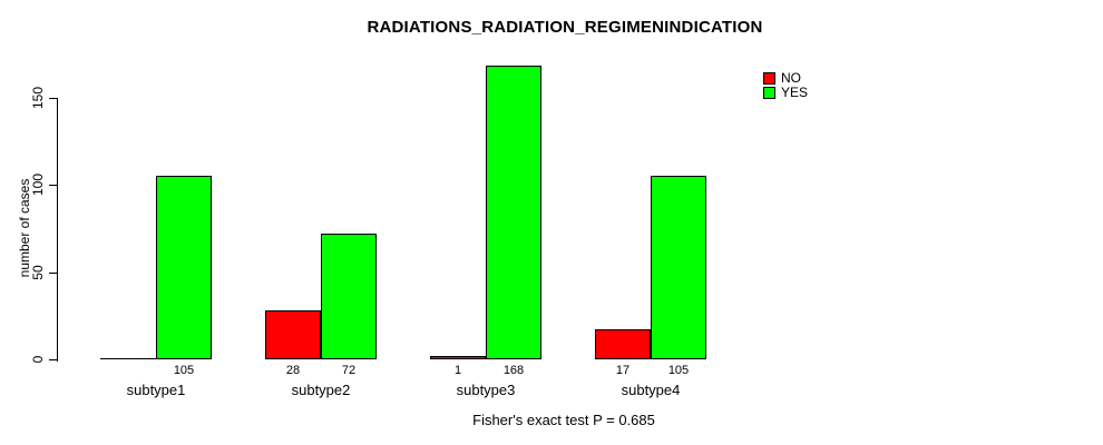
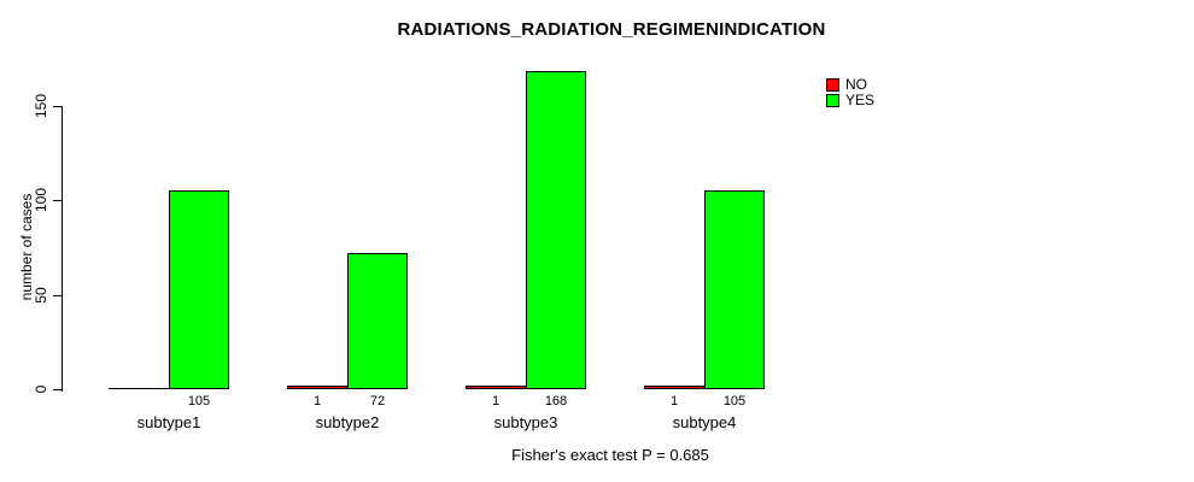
NO/subtype2: 28 -> 1
NO/subtype4: 17 -> 1
